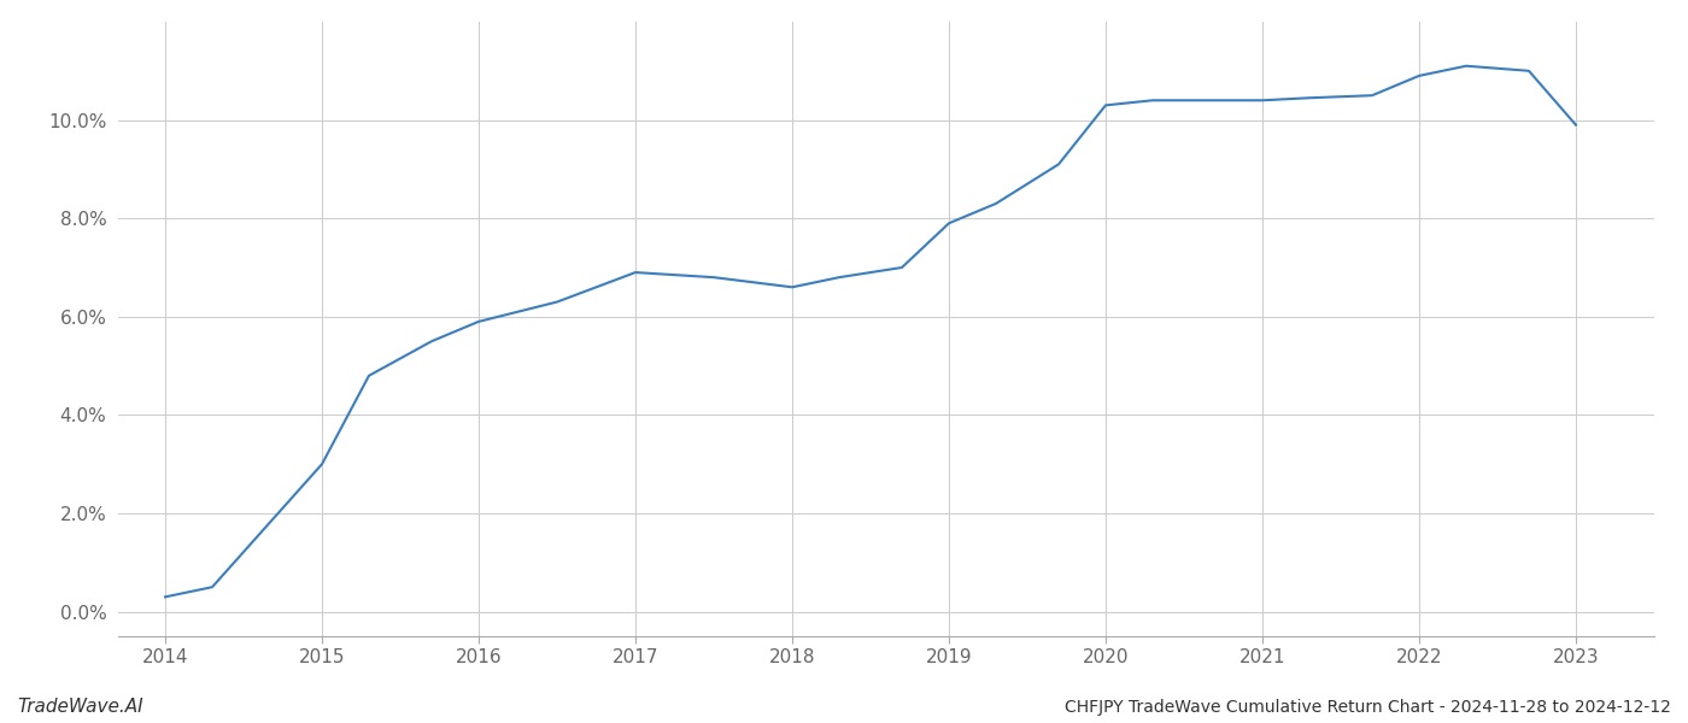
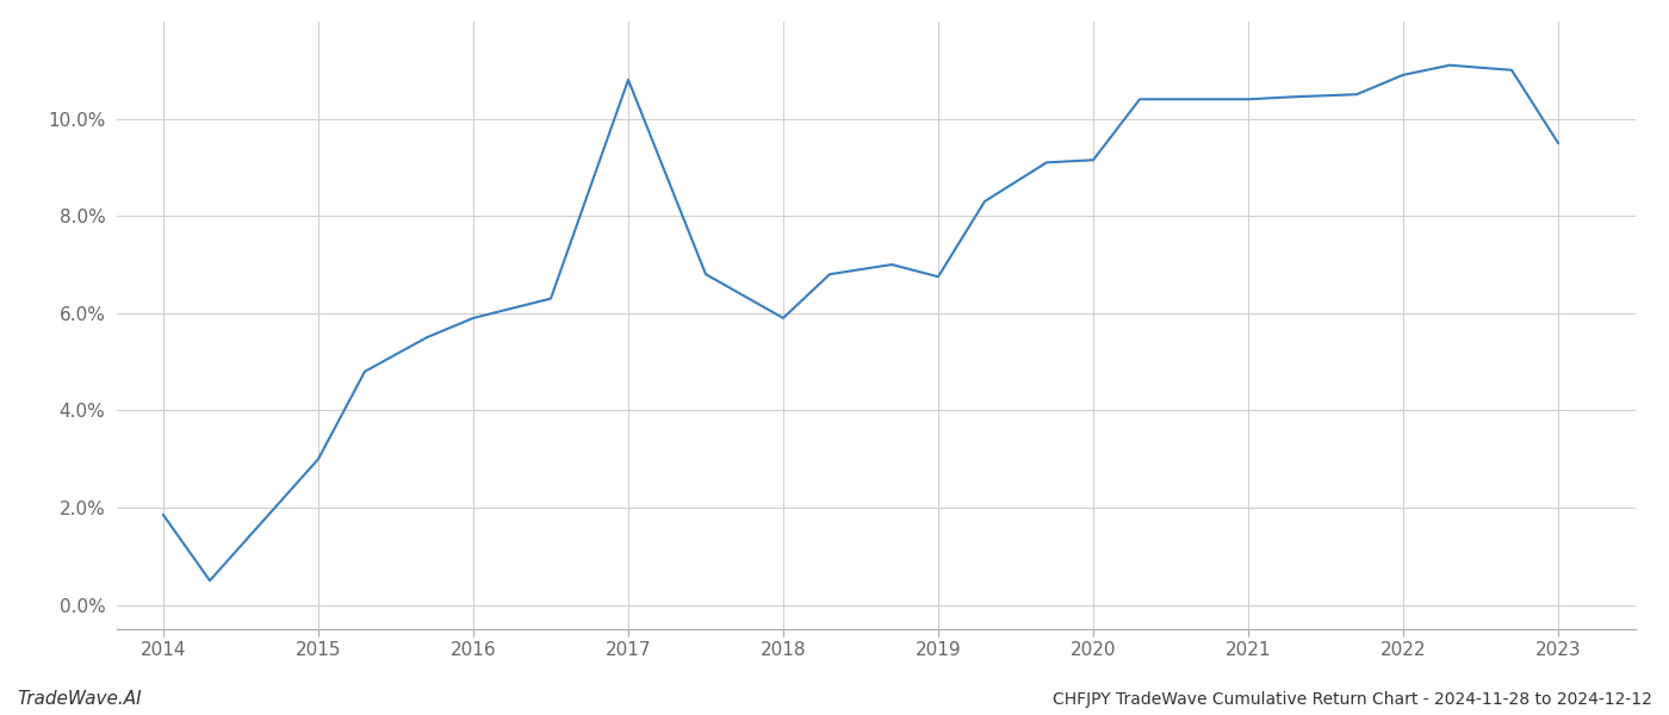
2014: 0.30% -> 1.85%
2017: 6.90% -> 10.80%
2018: 6.60% -> 5.90%
2019: 7.90% -> 6.75%
2020: 10.30% -> 9.15%
2023: 9.90% -> 9.50%
